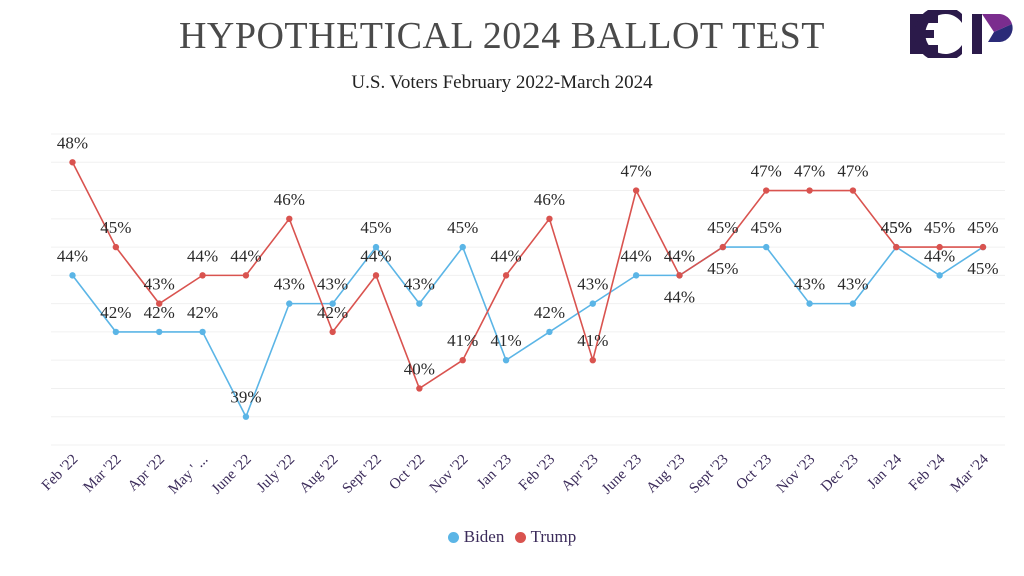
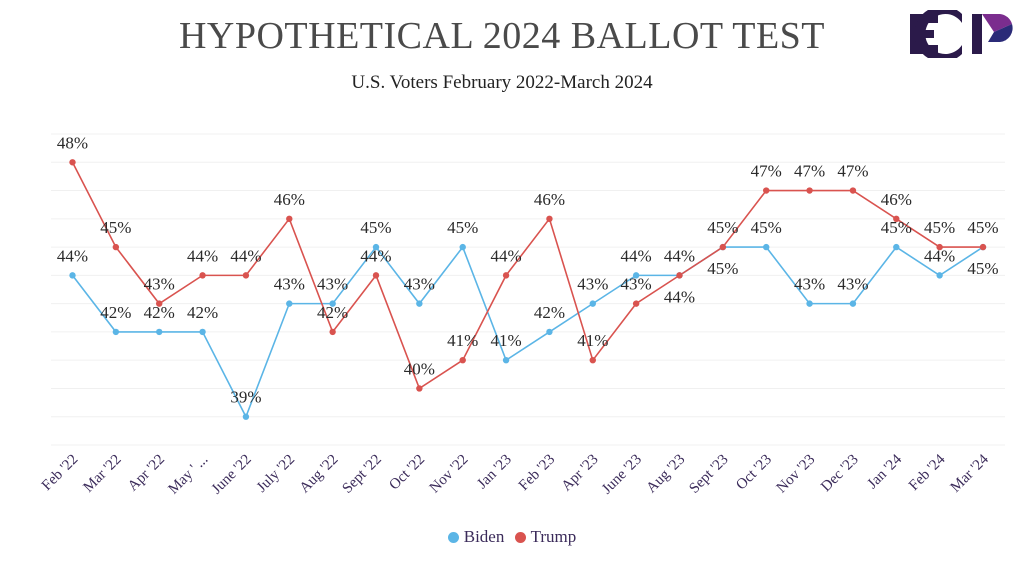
Trump/June '23: 47% -> 43%
Trump/Jan '24: 45% -> 46%
